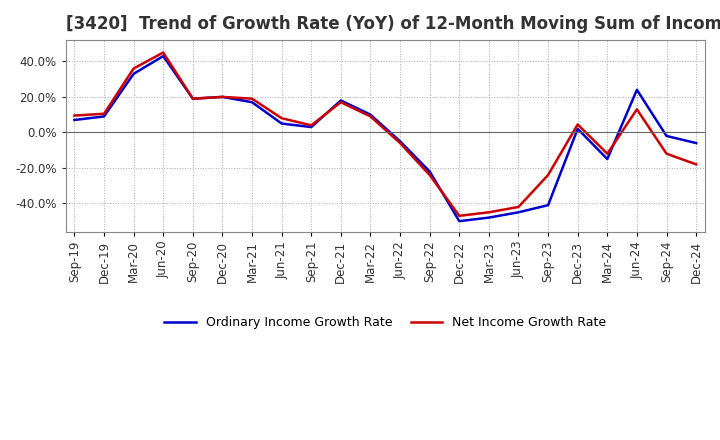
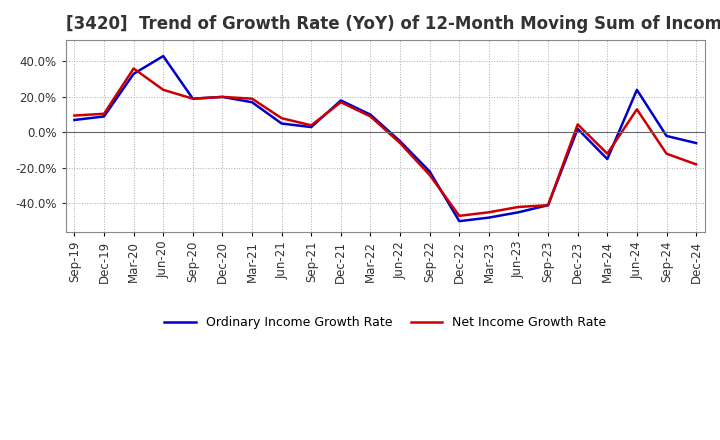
Net Income Growth Rate/Jun-20: 45% -> 24%
Net Income Growth Rate/Sep-23: -24% -> -41%
